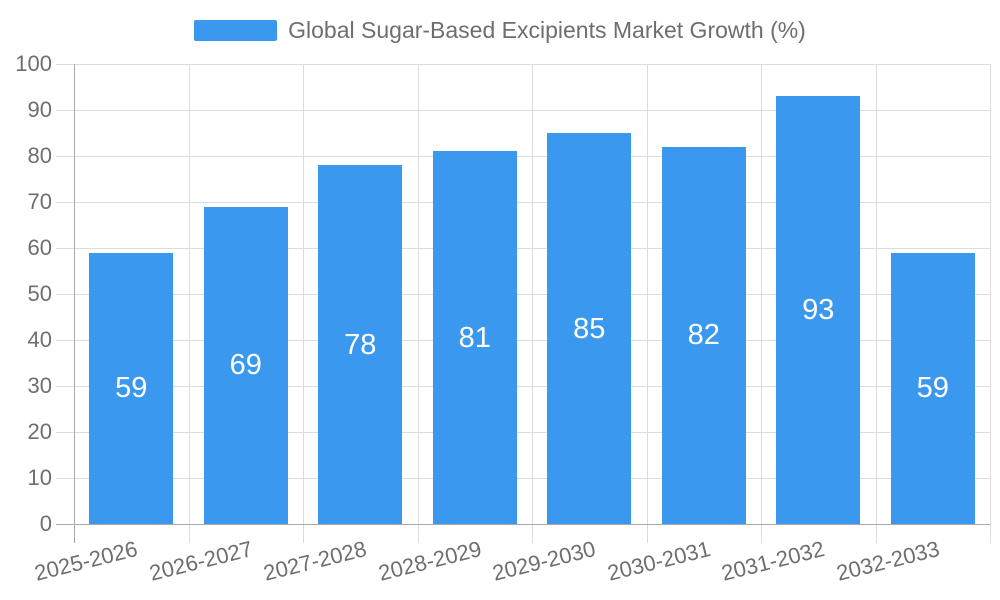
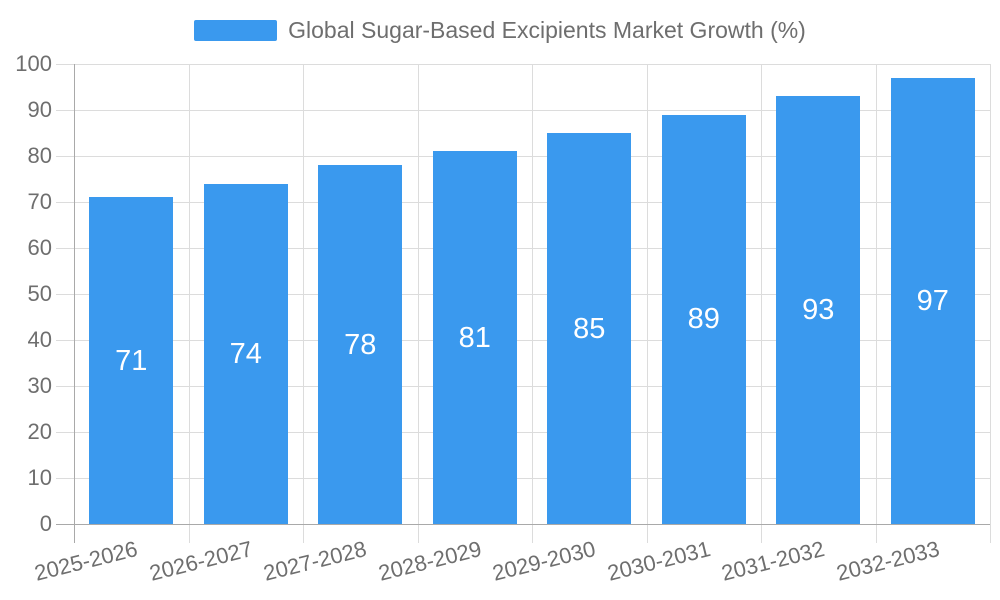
2025-2026: 59 -> 71
2026-2027: 69 -> 74
2030-2031: 82 -> 89
2032-2033: 59 -> 97
